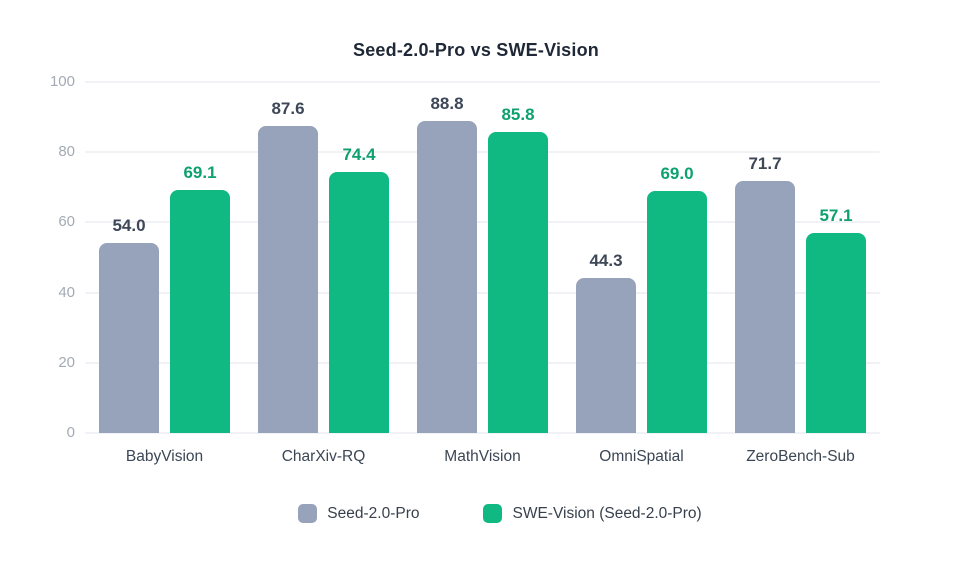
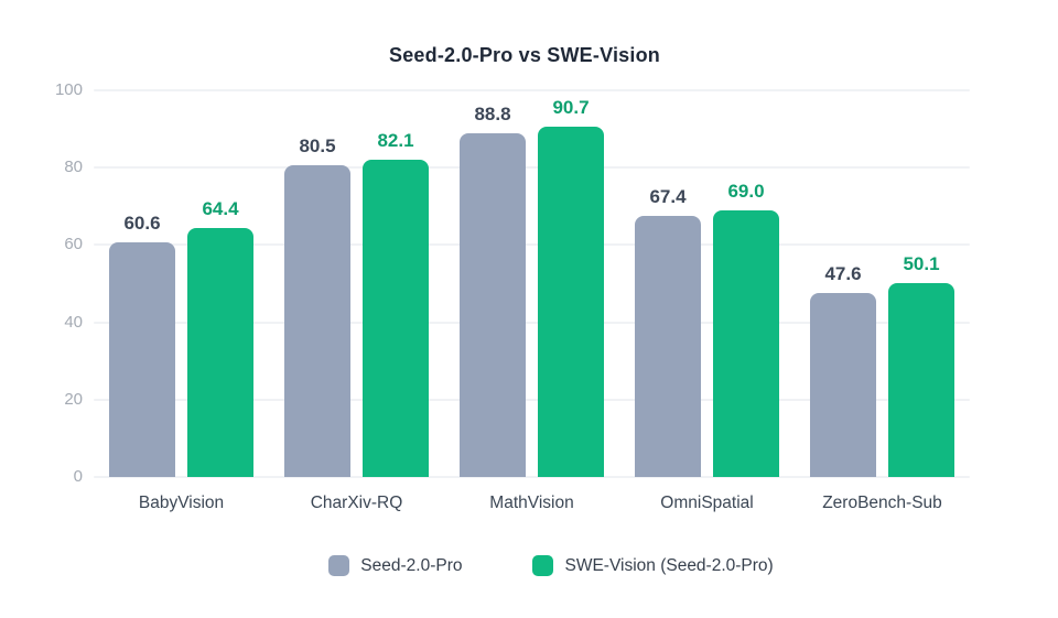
Seed-2.0-Pro/BabyVision: 54.0 -> 60.6
SWE-Vision (Seed-2.0-Pro)/BabyVision: 69.1 -> 64.4
Seed-2.0-Pro/CharXiv-RQ: 87.6 -> 80.5
SWE-Vision (Seed-2.0-Pro)/CharXiv-RQ: 74.4 -> 82.1
SWE-Vision (Seed-2.0-Pro)/MathVision: 85.8 -> 90.7
Seed-2.0-Pro/OmniSpatial: 44.3 -> 67.4
Seed-2.0-Pro/ZeroBench-Sub: 71.7 -> 47.6
SWE-Vision (Seed-2.0-Pro)/ZeroBench-Sub: 57.1 -> 50.1
